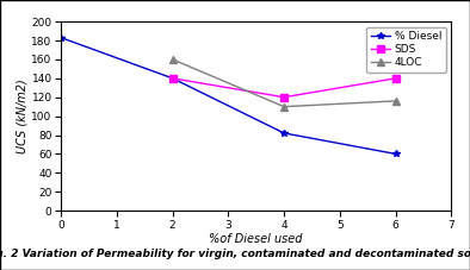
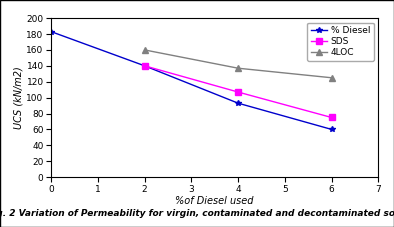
% Diesel/4: 82 -> 93
SDS/4: 120 -> 107
4LOC/4: 110 -> 137
SDS/6: 140 -> 75
4LOC/6: 116 -> 125
